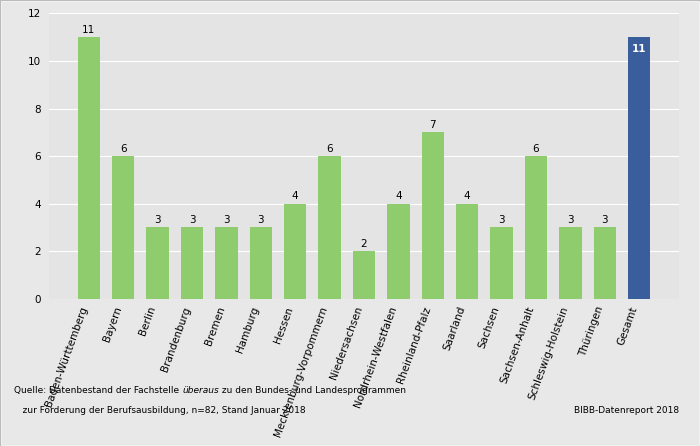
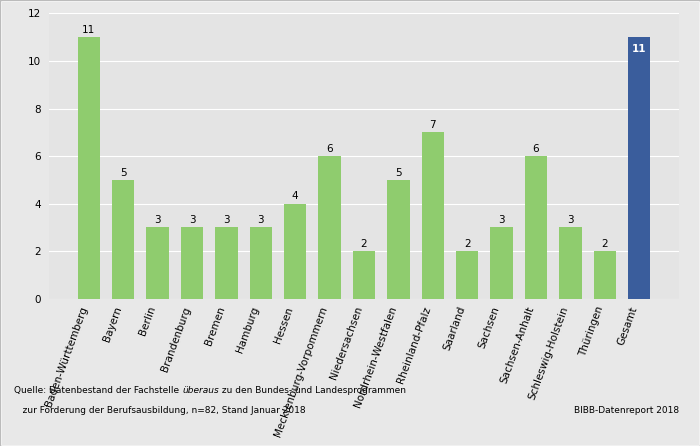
Bayern: 6 -> 5
Nordrhein-Westfalen: 4 -> 5
Saarland: 4 -> 2
Thüringen: 3 -> 2
